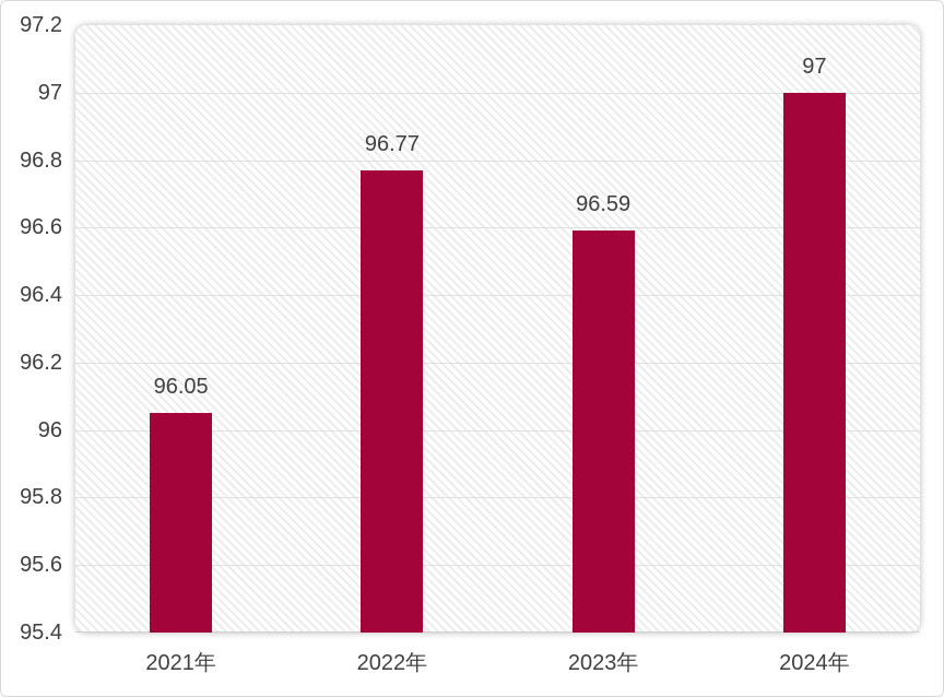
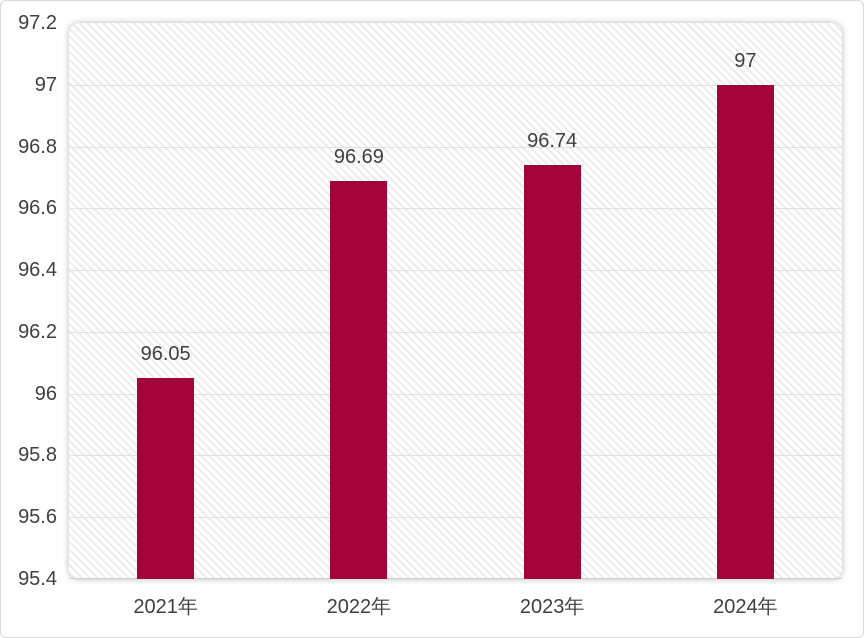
2022年: 96.77 -> 96.69
2023年: 96.59 -> 96.74
